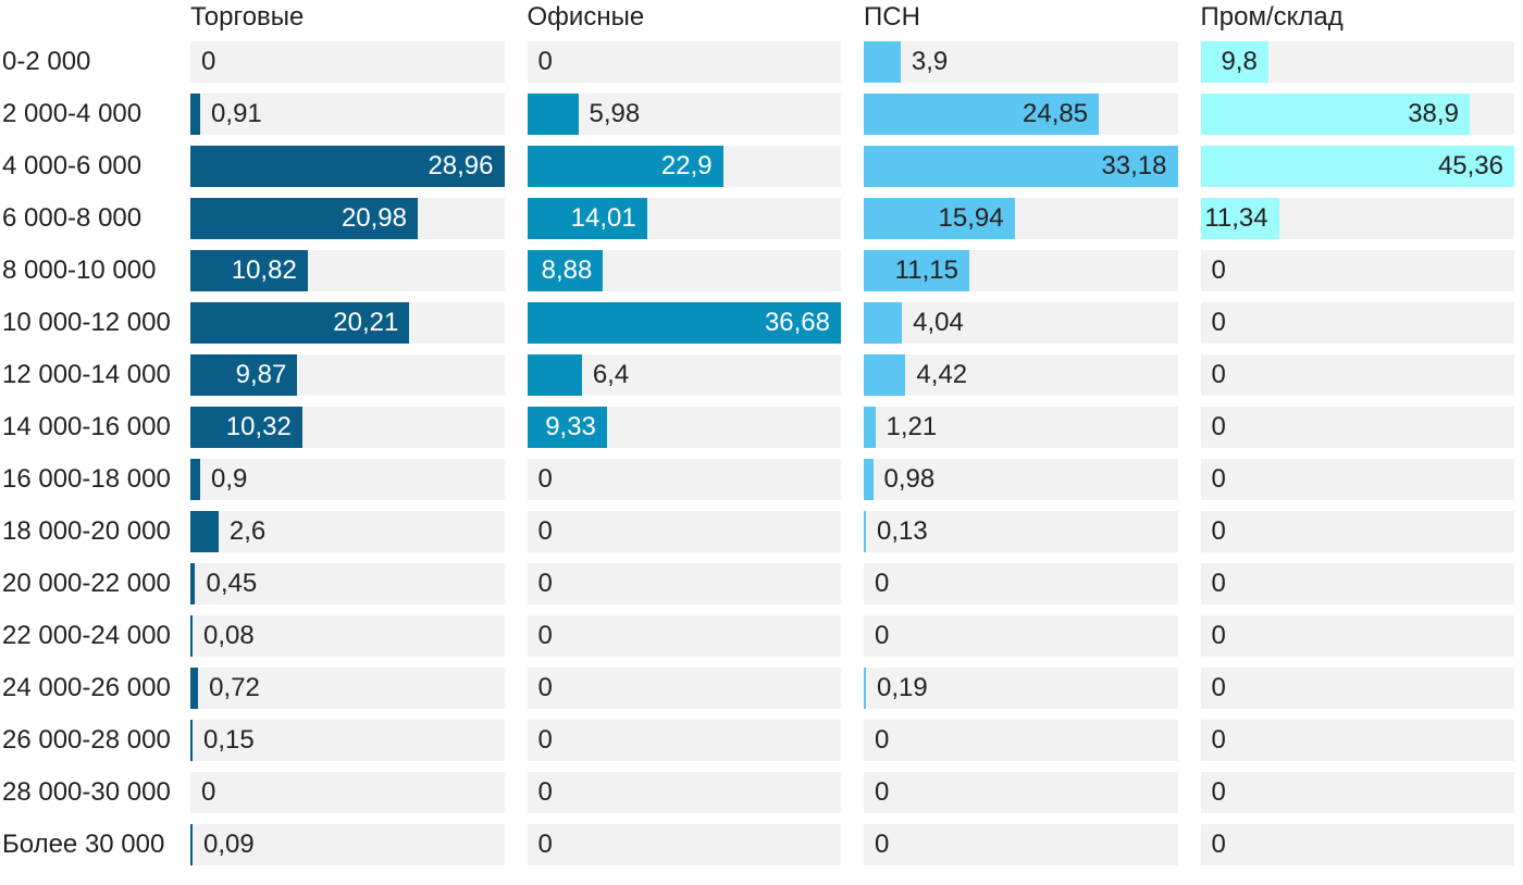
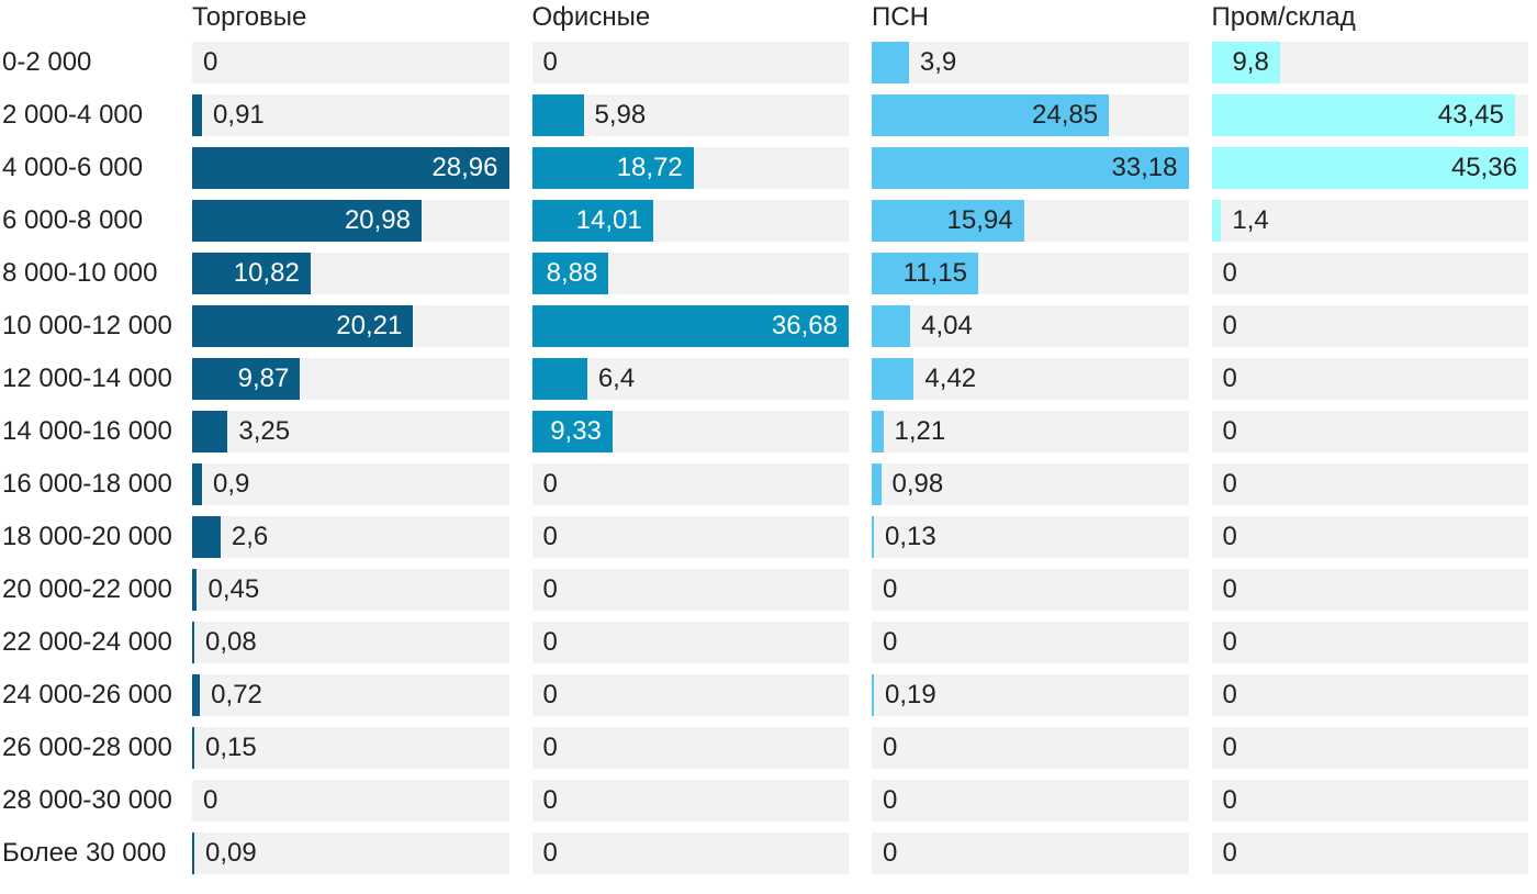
Пром/склад/2 000-4 000: 38,9 -> 43,45
Офисные/4 000-6 000: 22,9 -> 18,72
Пром/склад/6 000-8 000: 11,34 -> 1,4
Торговые/14 000-16 000: 10,32 -> 3,25
